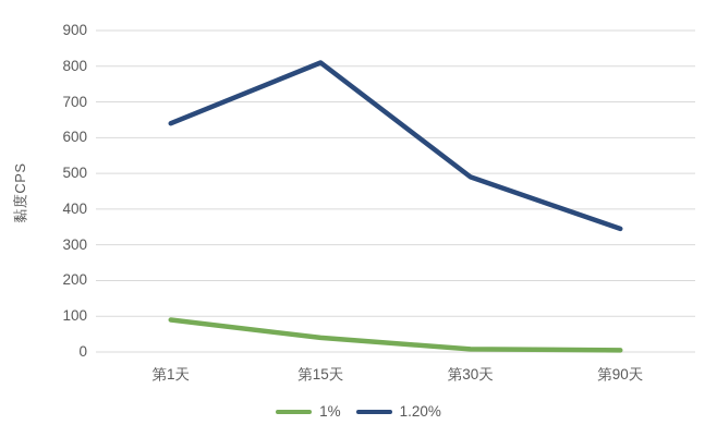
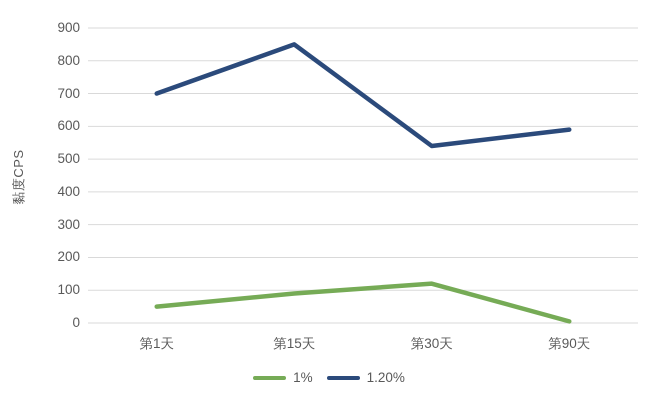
1%/第1天: 90 -> 50
1.20%/第1天: 640 -> 700
1%/第15天: 40 -> 90
1.20%/第15天: 810 -> 850
1%/第30天: 10 -> 120
1.20%/第30天: 490 -> 540
1.20%/第90天: 340 -> 590
